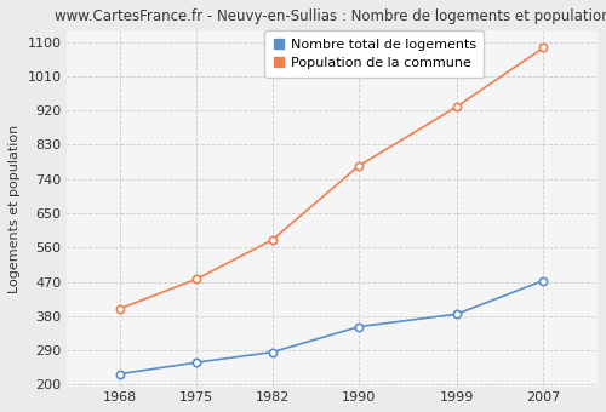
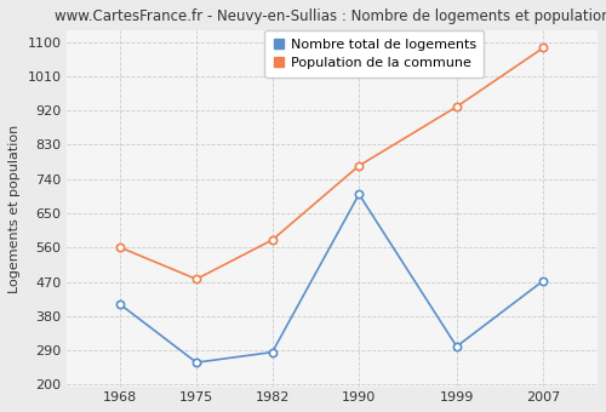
Nombre total de logements/1968: 228 -> 410
Population de la commune/1968: 400 -> 560
Nombre total de logements/1990: 352 -> 700
Nombre total de logements/1999: 385 -> 300
